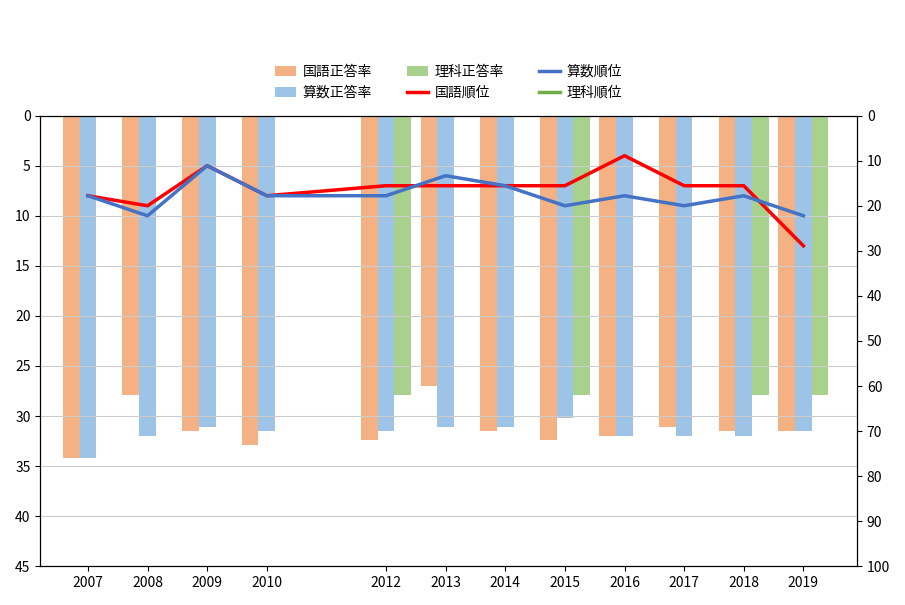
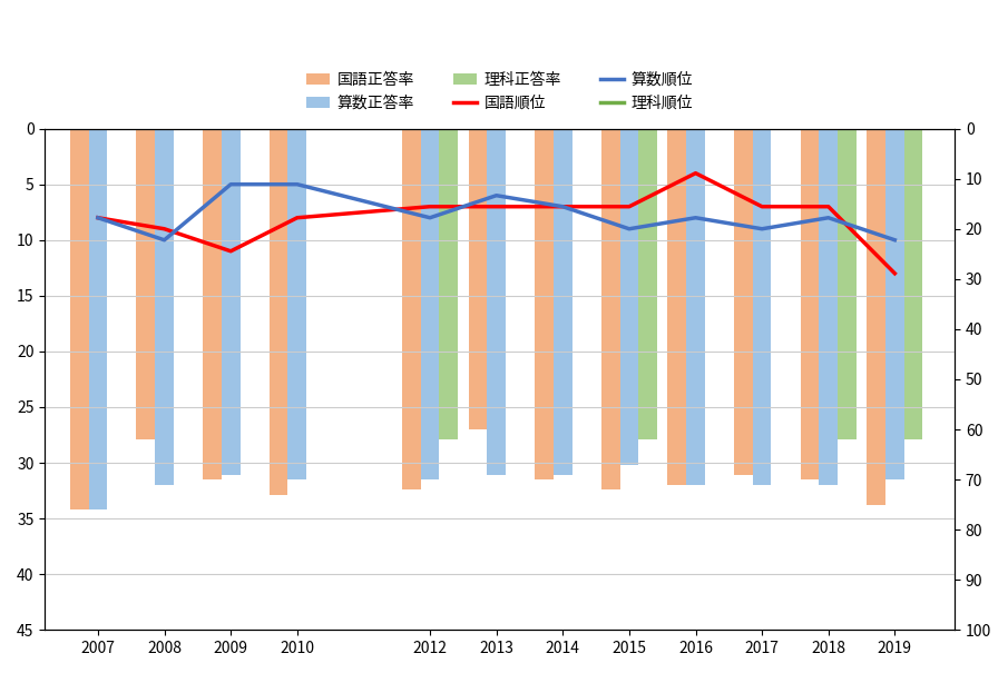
国語順位/2009: 5 -> 11
算数順位/2010: 8 -> 5
国語正答率/2019: 70 -> 75
